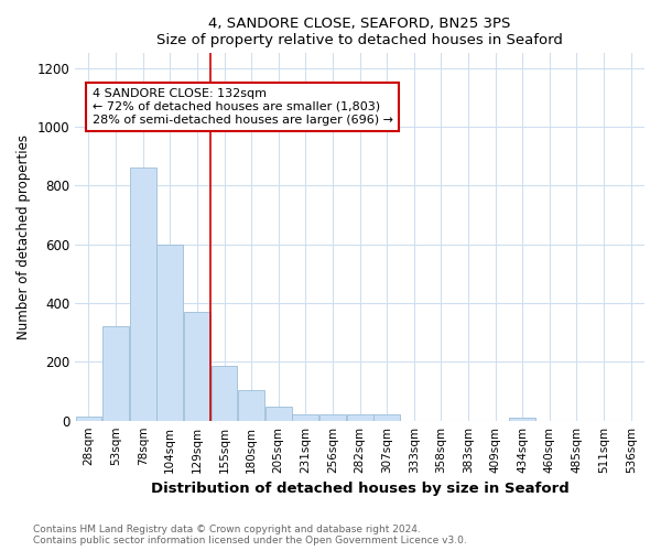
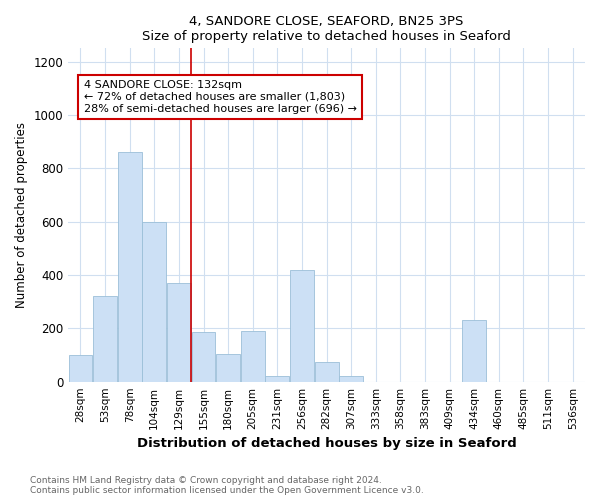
28sqm: 15 -> 100
205sqm: 47 -> 190
256sqm: 20 -> 420
282sqm: 20 -> 75
434sqm: 10 -> 230
